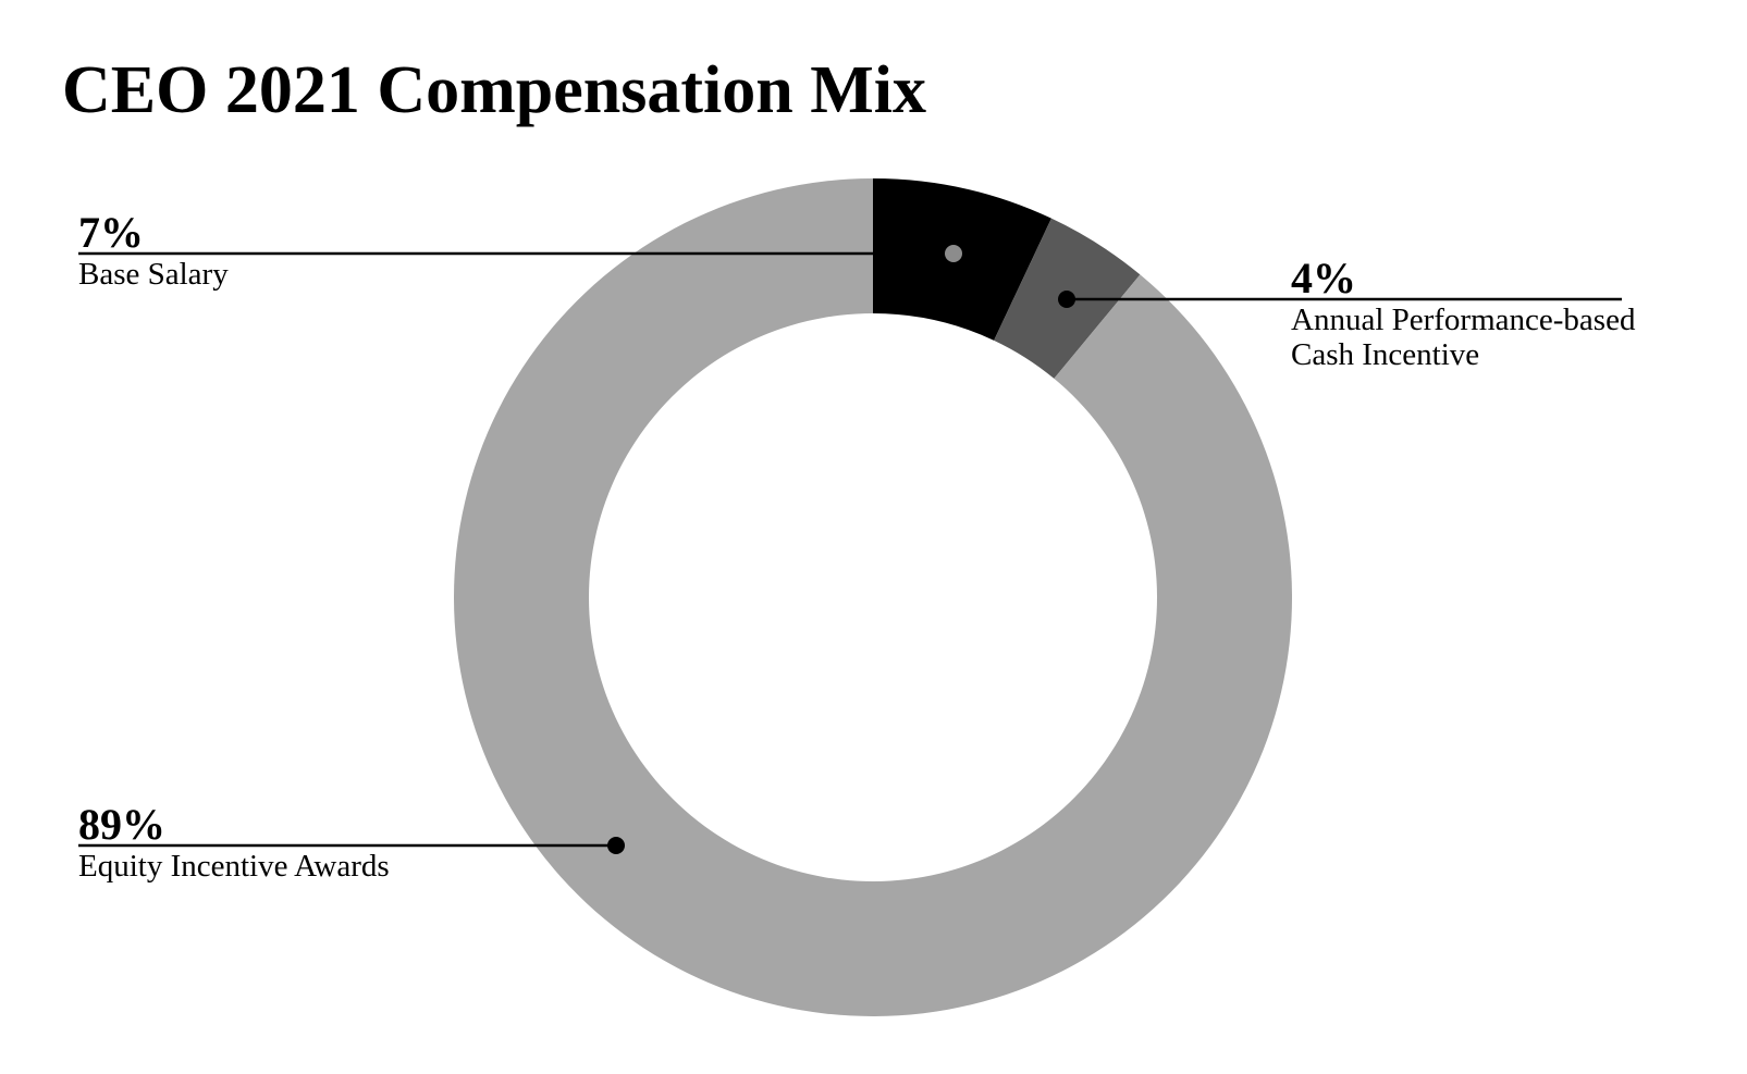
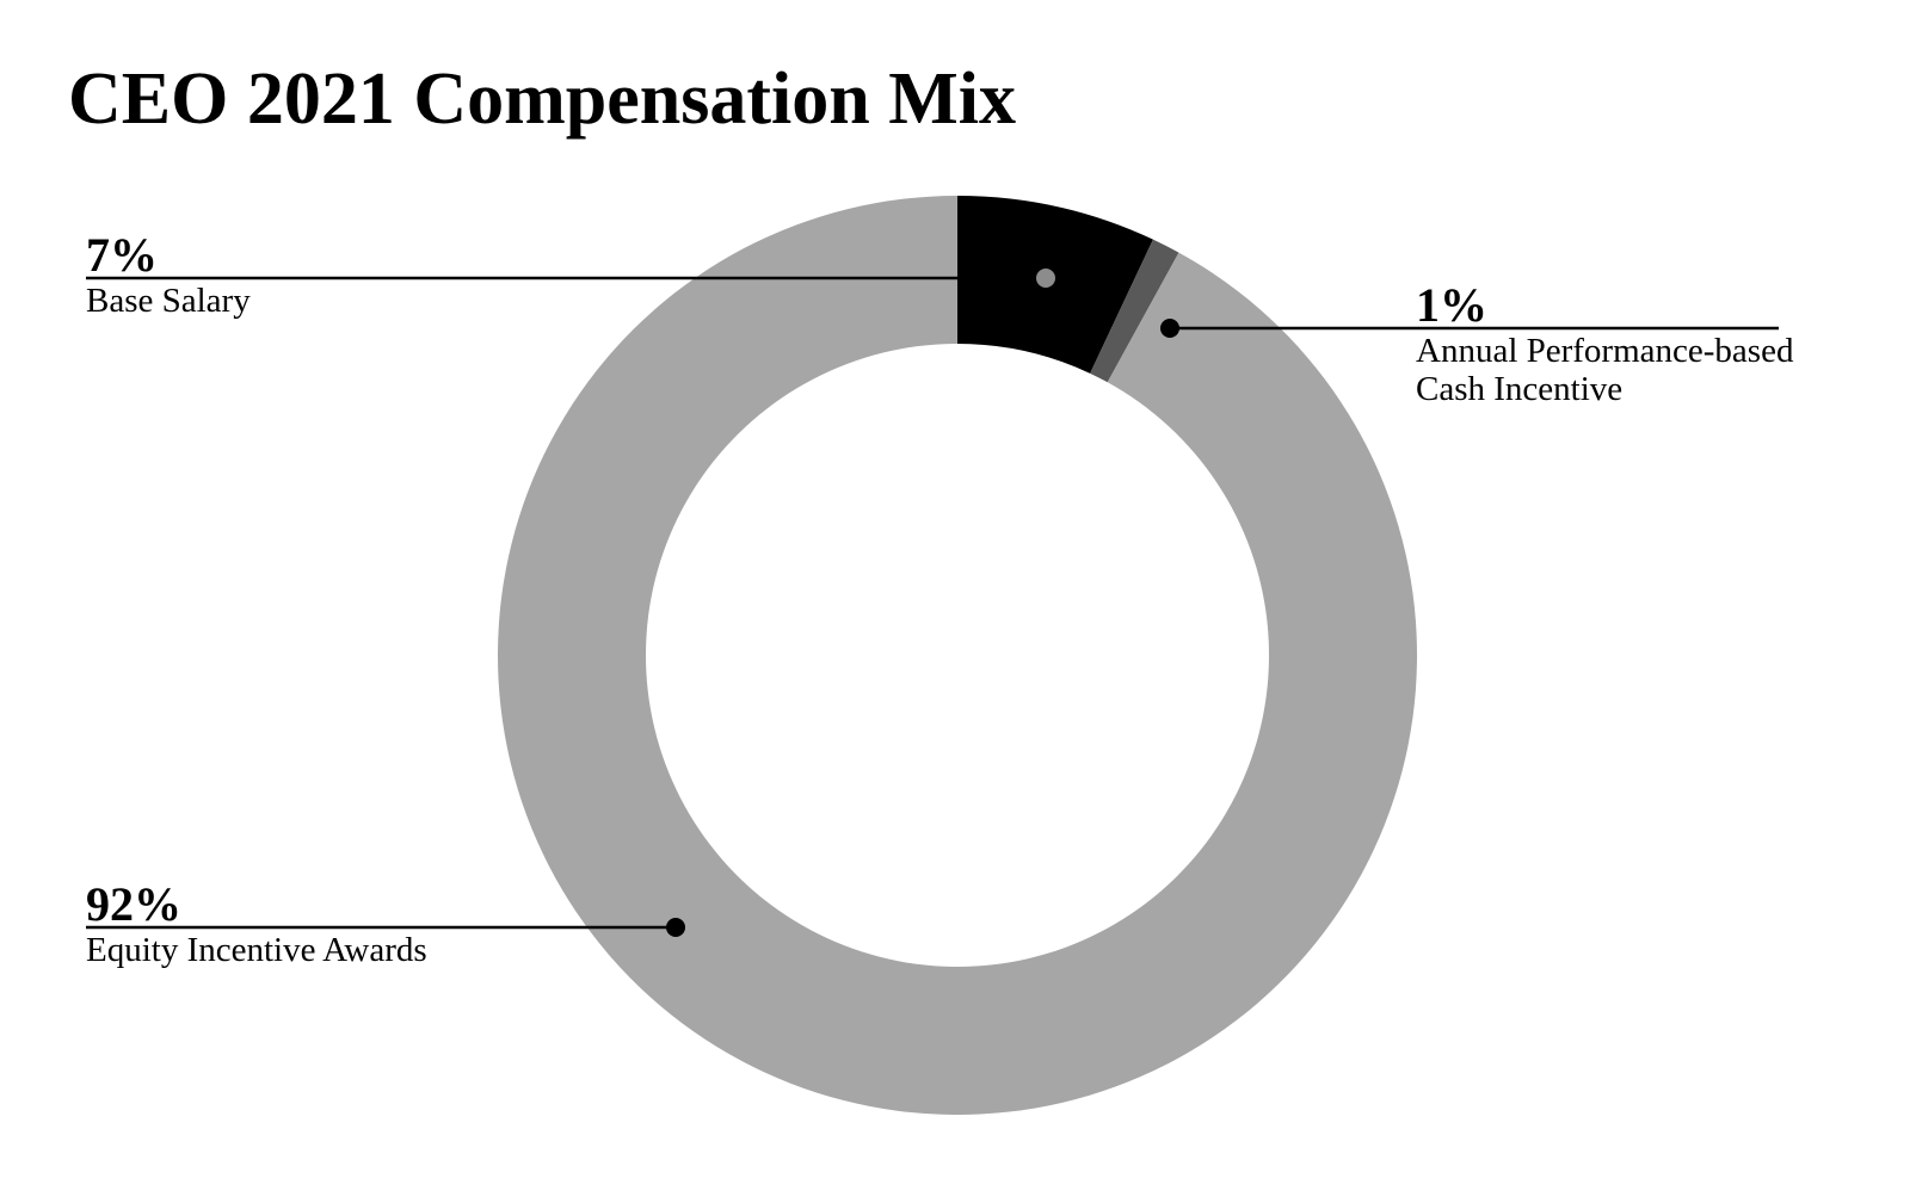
Annual Performance-based Cash Incentive: 4% -> 1%
Equity Incentive Awards: 89% -> 92%
